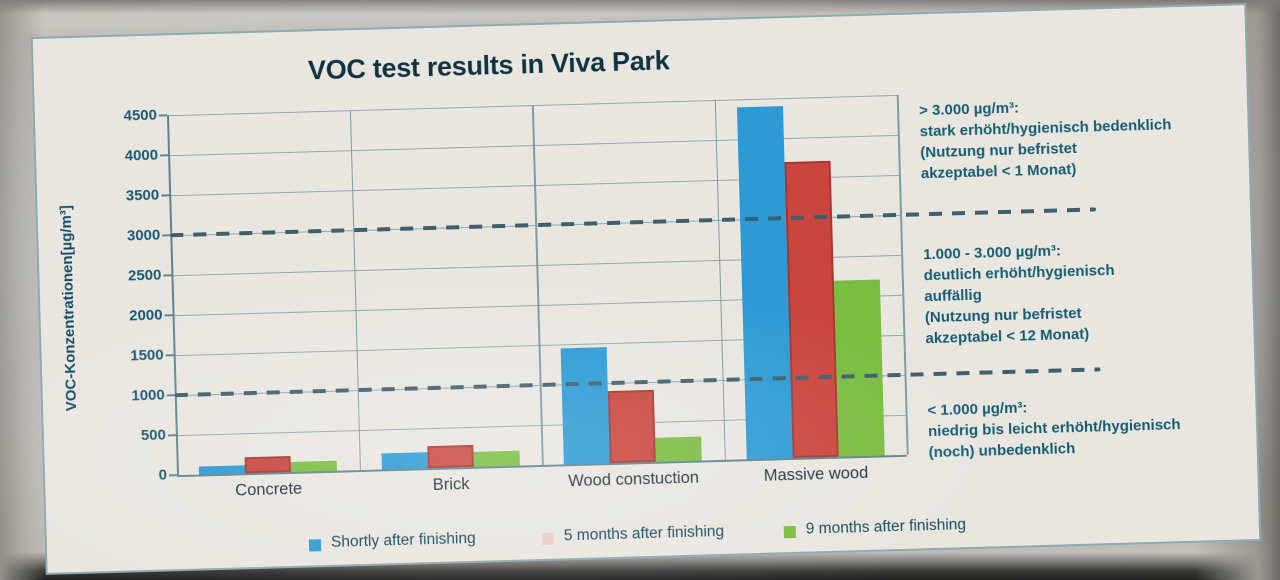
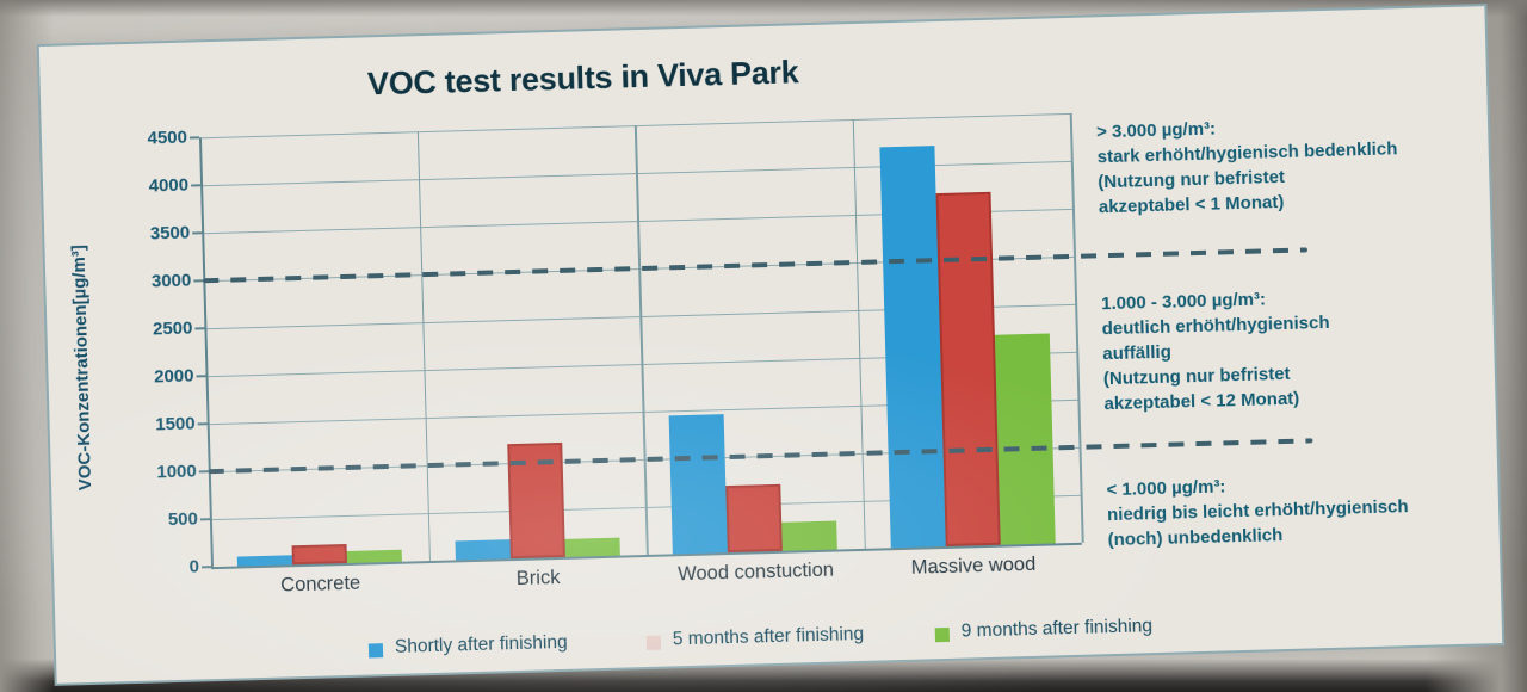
5 months after finishing/Brick: 300 -> 1200
5 months after finishing/Wood constuction: 900 -> 700
Shortly after finishing/Massive wood: 4400 -> 4200
